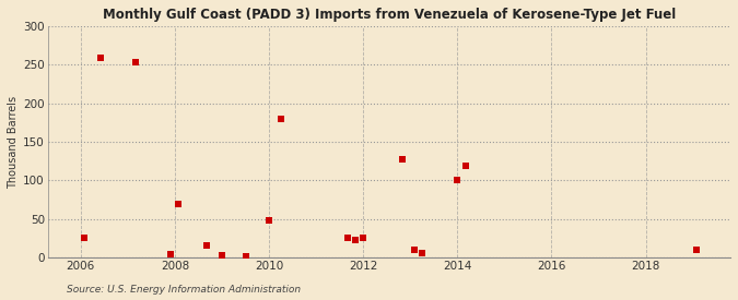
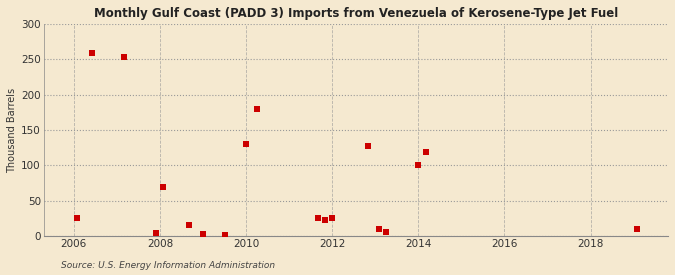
2010: 48 -> 130
